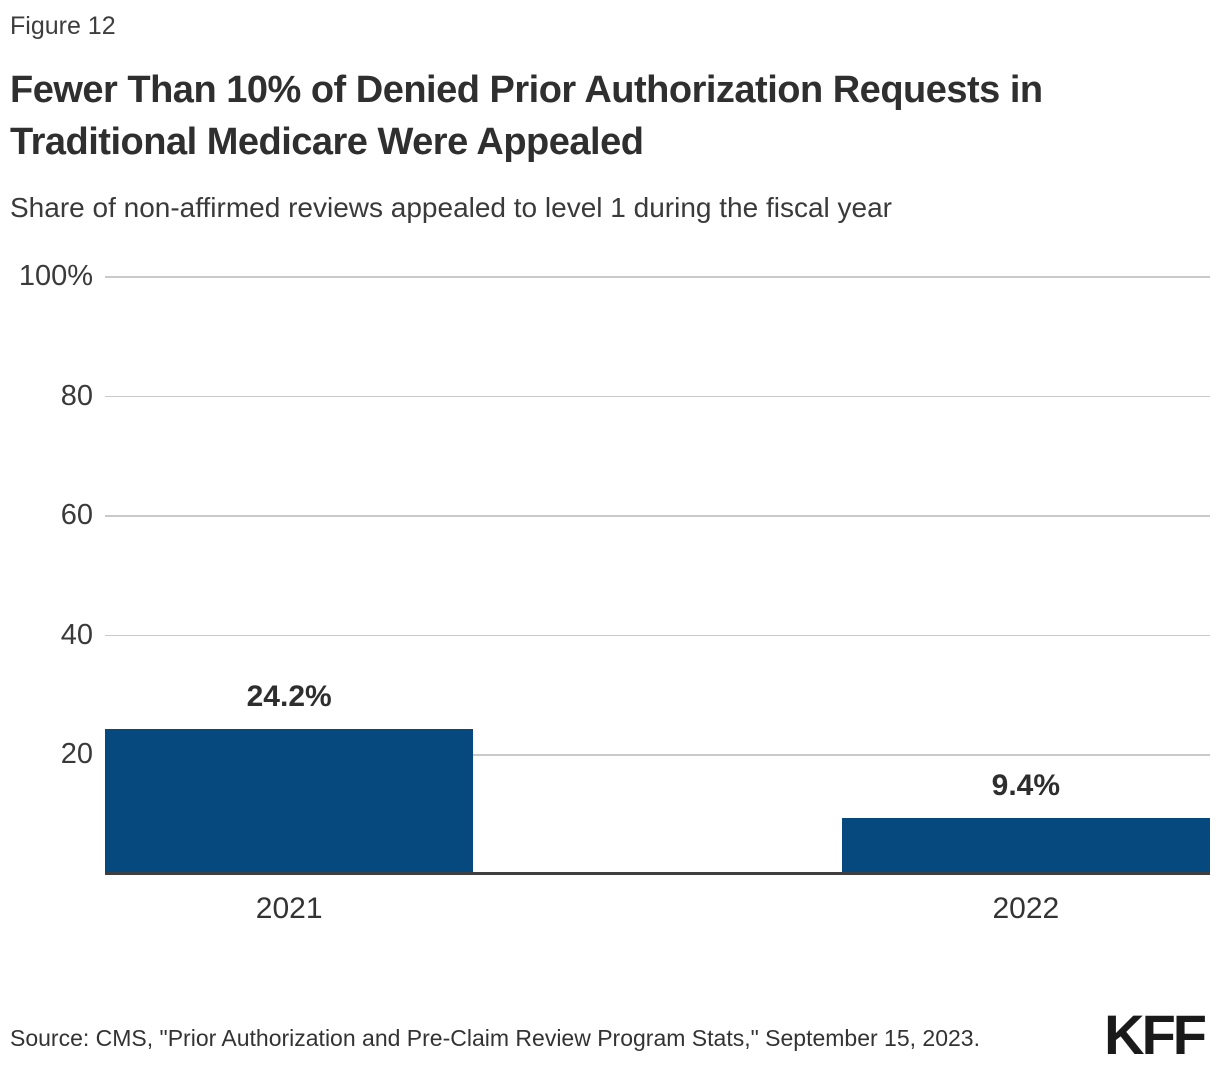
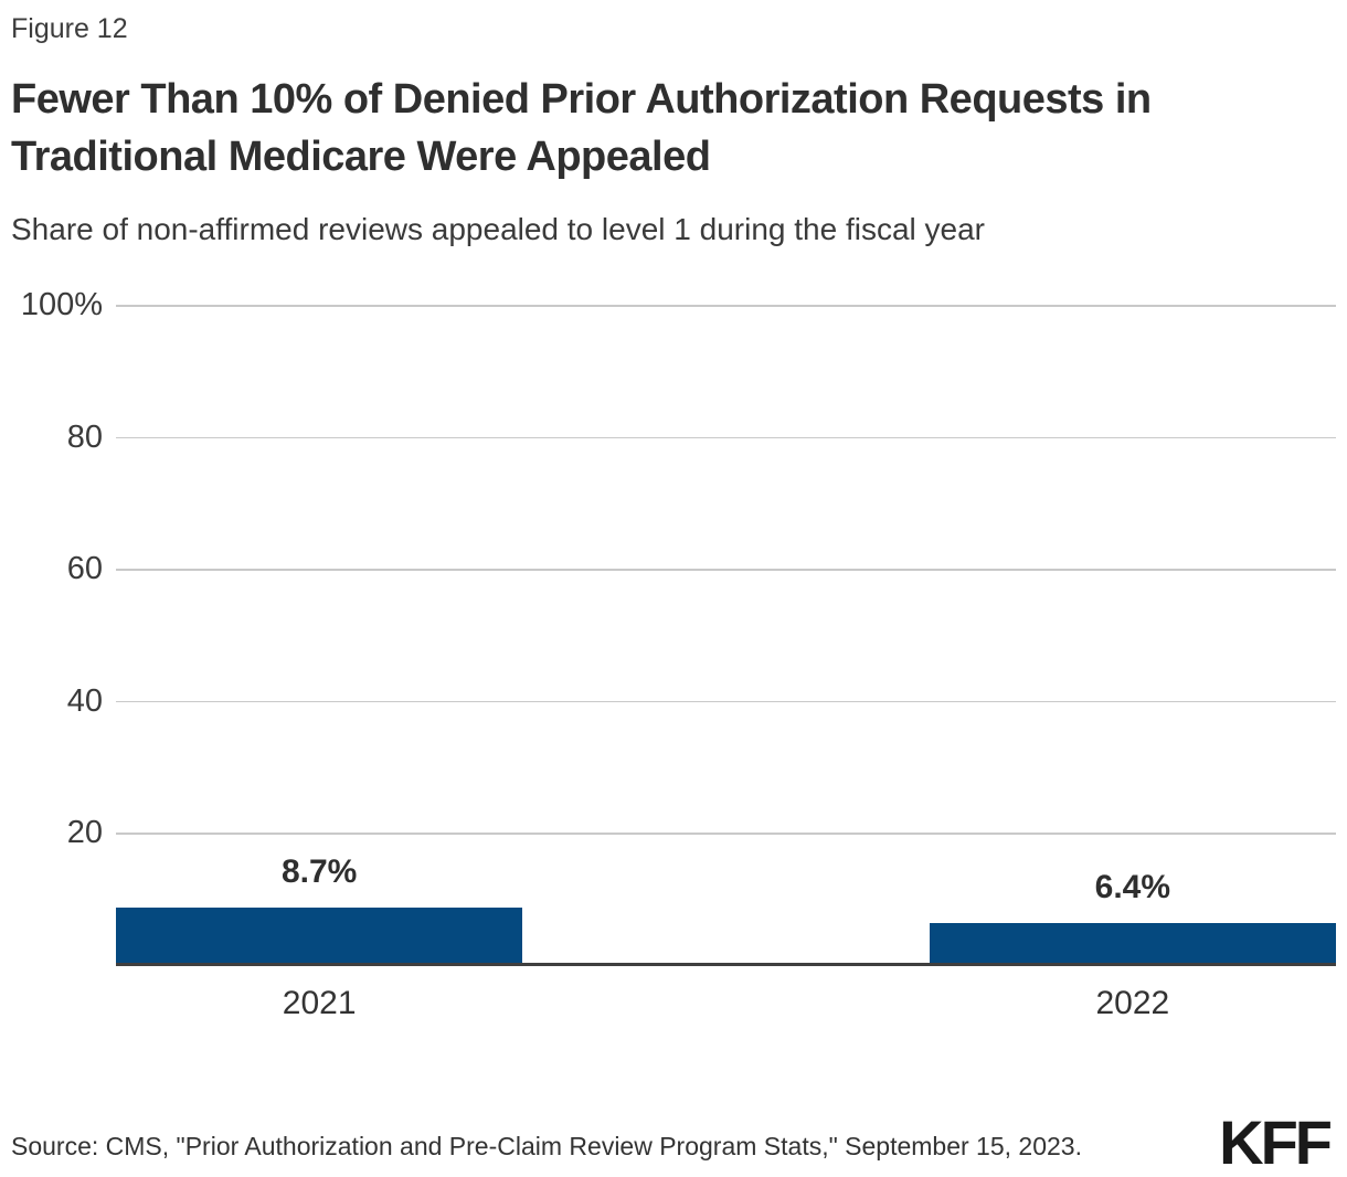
2021: 24.2% -> 8.7%
2022: 9.4% -> 6.4%
